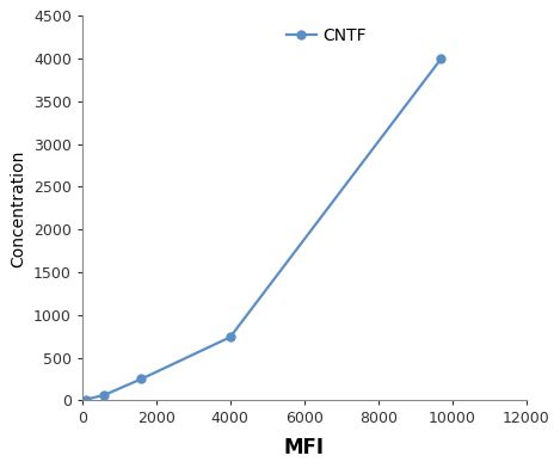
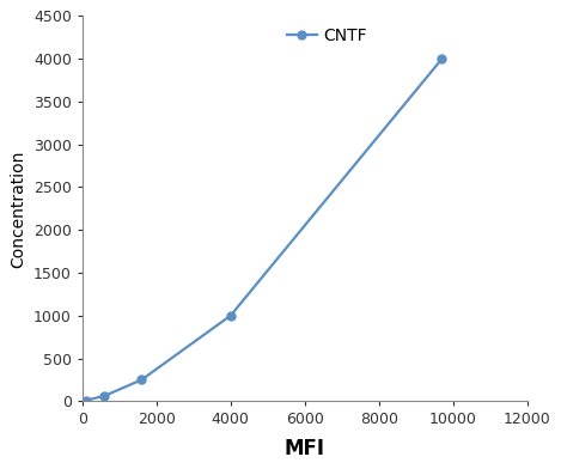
4000: 740 -> 1000
